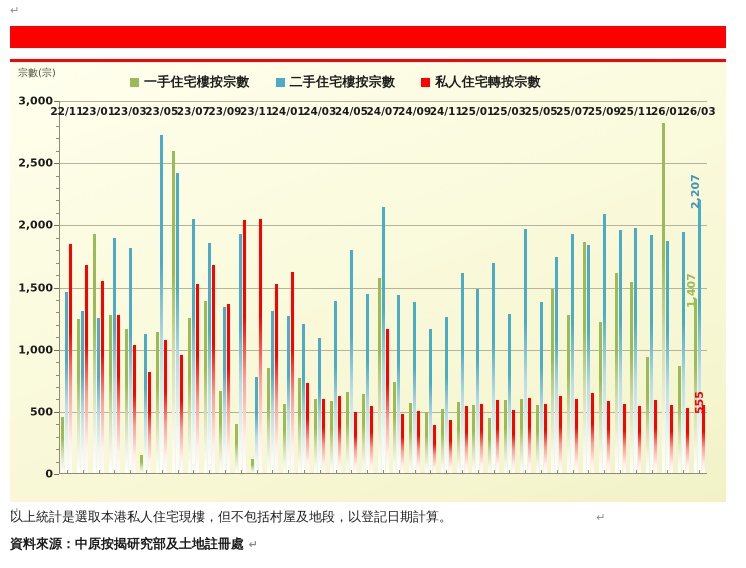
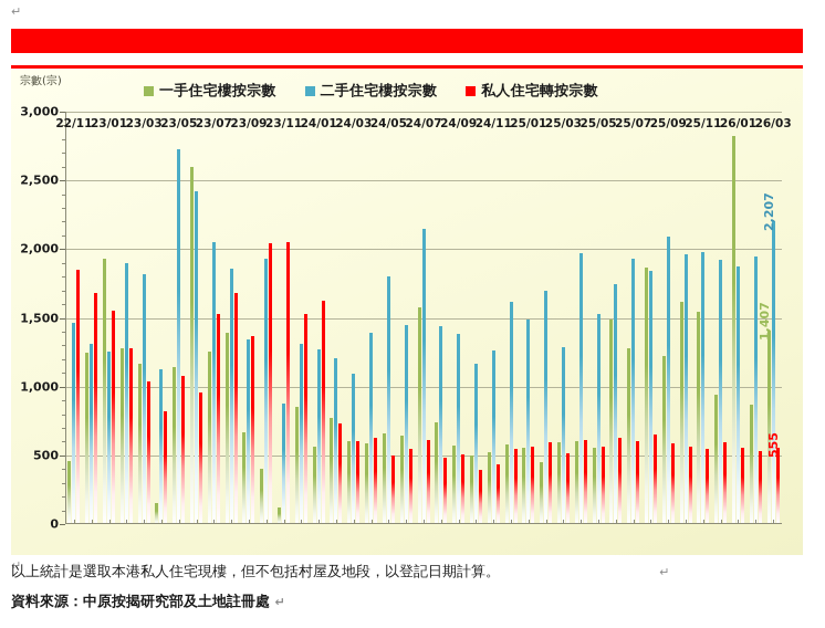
二手住宅樓按宗數/23/11: 780 -> 880
私人住宅轉按宗數/24/07: 1170 -> 610
二手住宅樓按宗數/25/05: 1380 -> 1520
